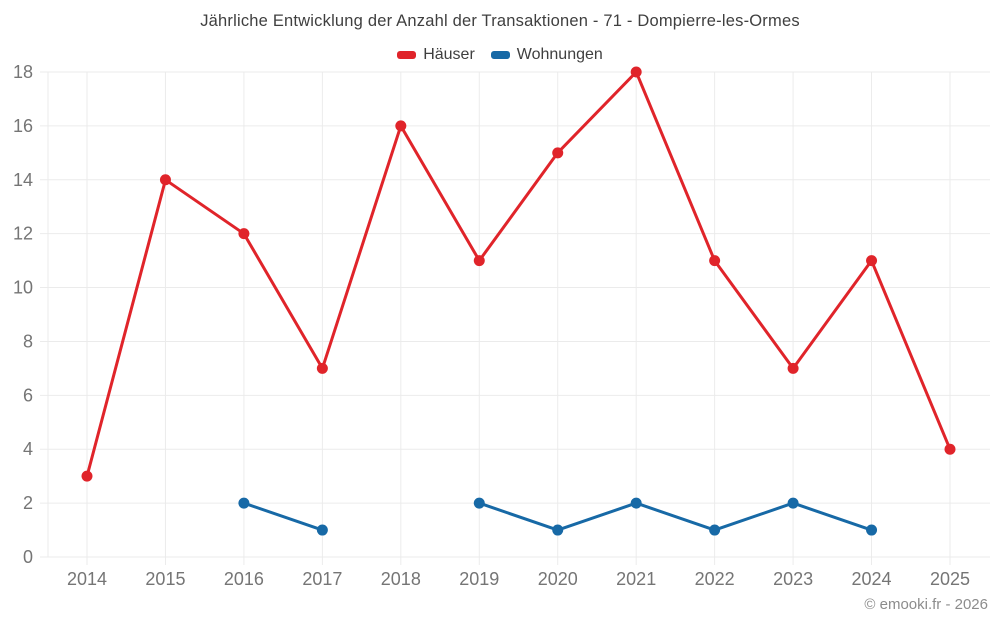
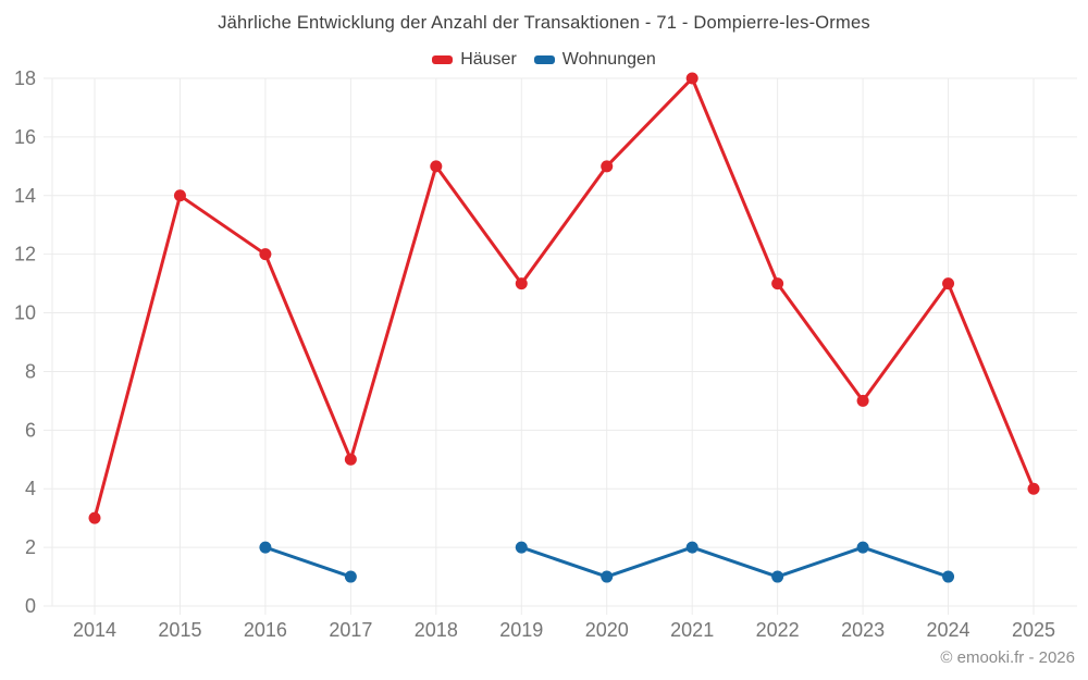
Häuser/2017: 7 -> 5
Häuser/2018: 16 -> 15
